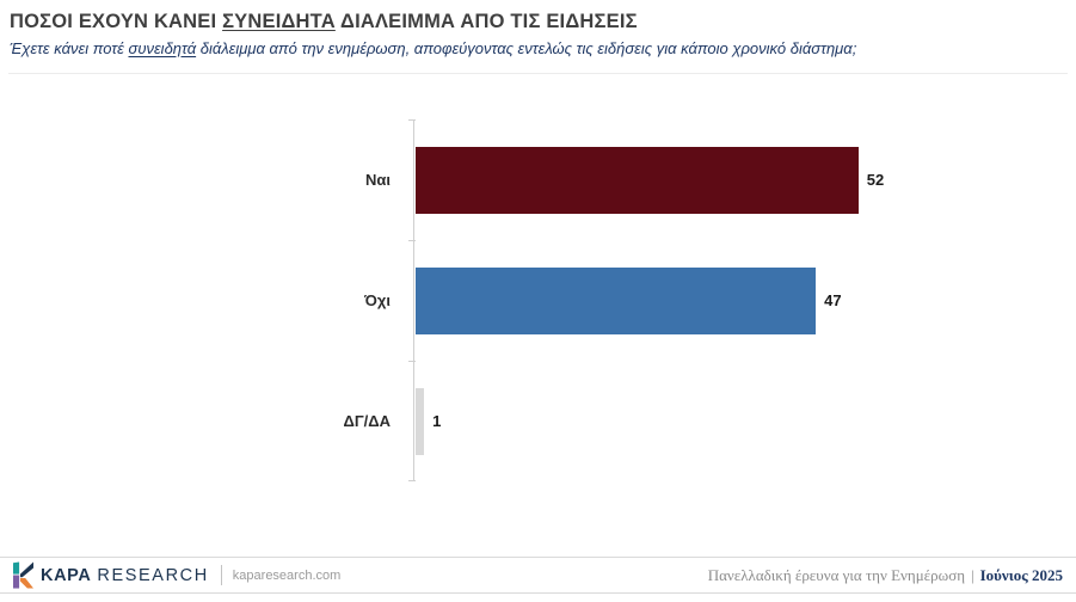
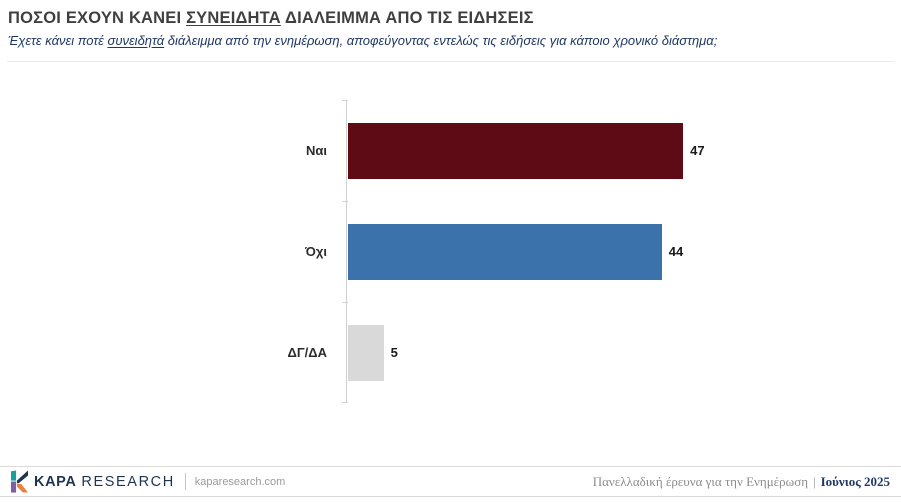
Ναι: 52 -> 47
Όχι: 47 -> 44
ΔΓ/ΔΑ: 1 -> 5
